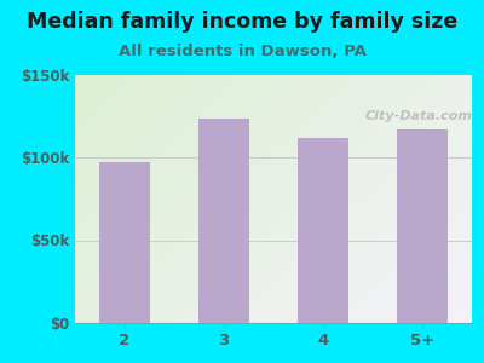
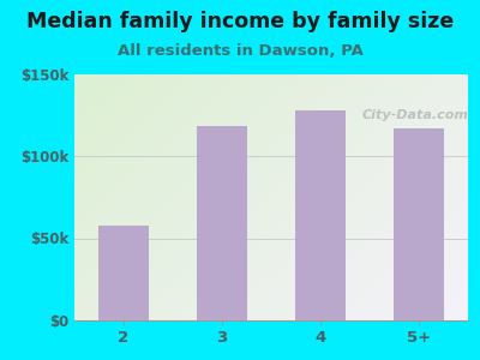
2: $97k -> $58k
3: $123k -> $118k
4: $112k -> $128k
